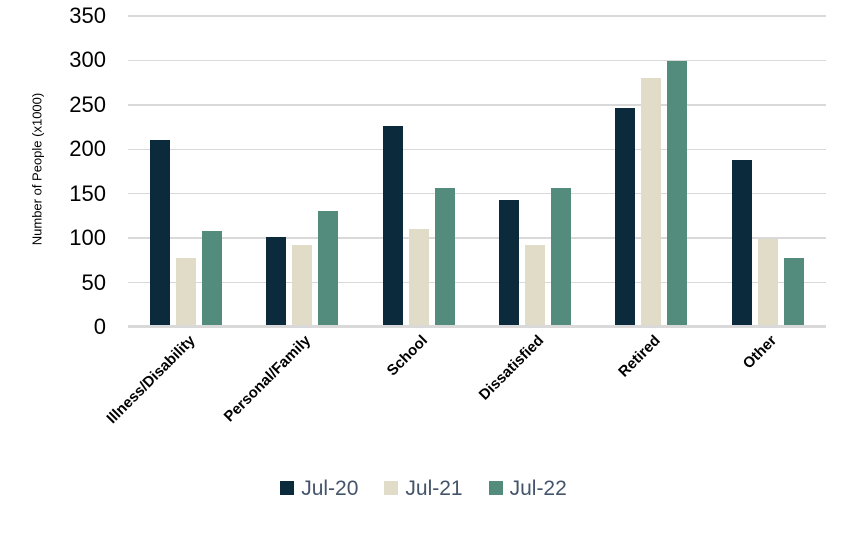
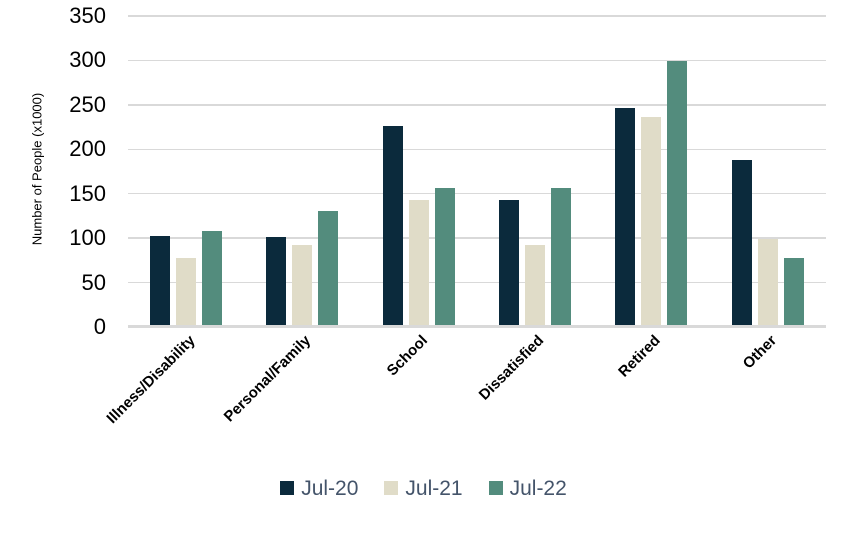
Jul-20/Illness/Disability: 210 -> 100
Jul-21/School: 110 -> 140
Jul-21/Retired: 280 -> 240
